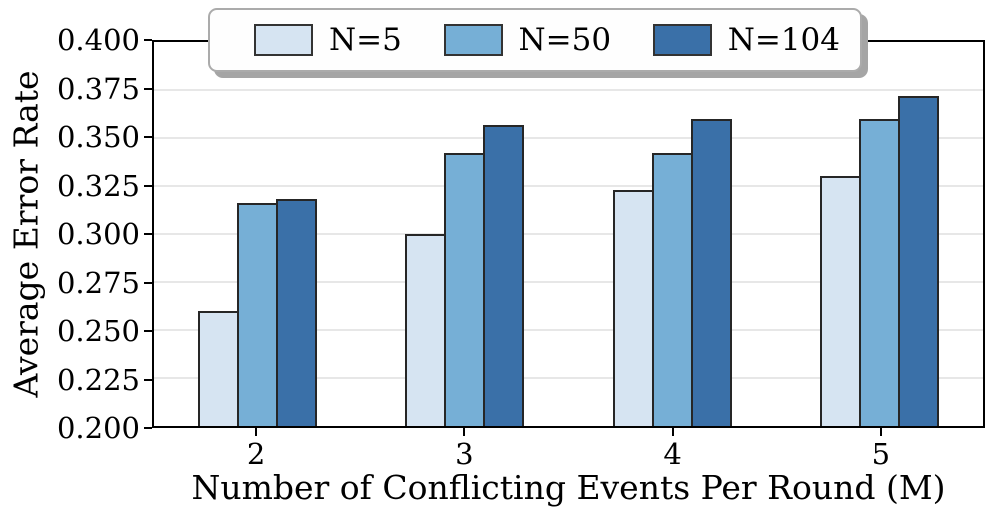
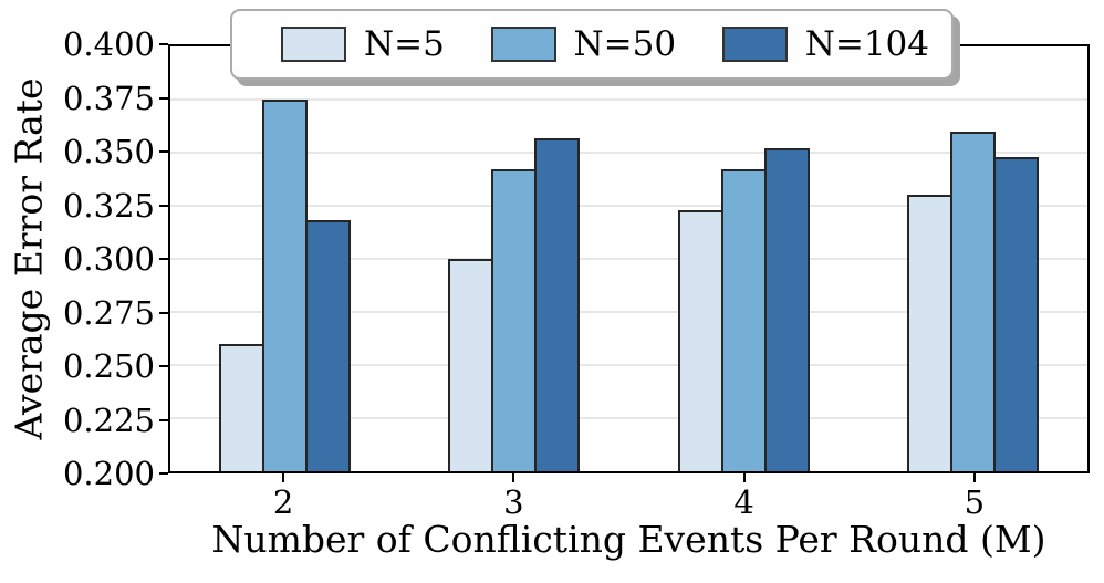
N=50/2: 0.316 -> 0.375
N=104/4: 0.360 -> 0.352
N=104/5: 0.372 -> 0.348
